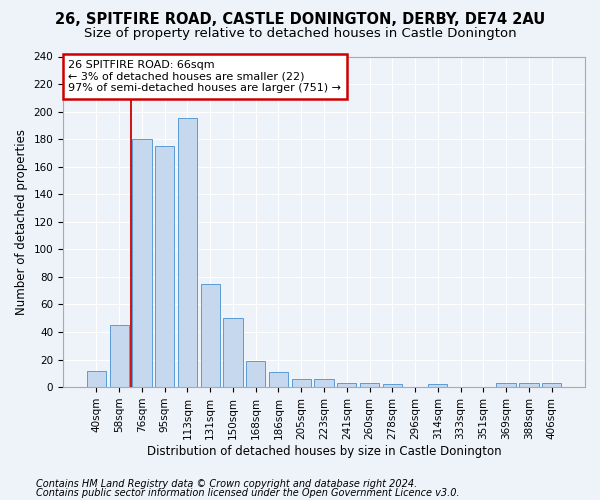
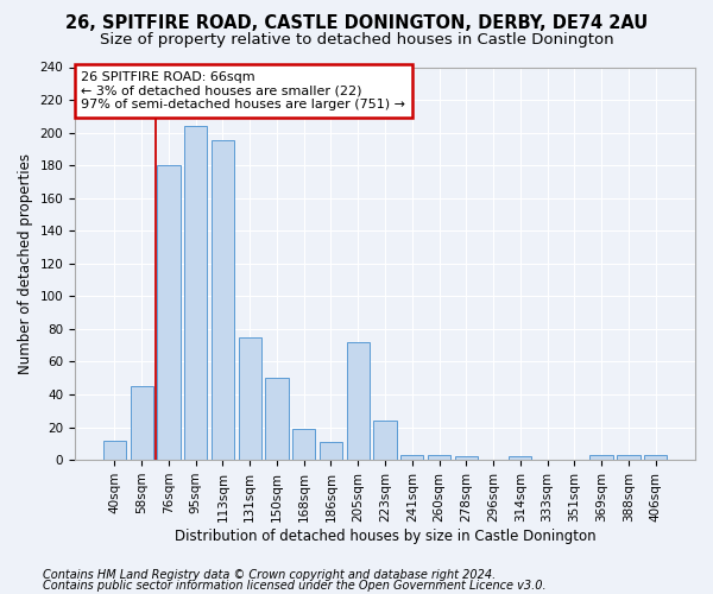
95sqm: 175 -> 204
205sqm: 6 -> 72
223sqm: 6 -> 24
